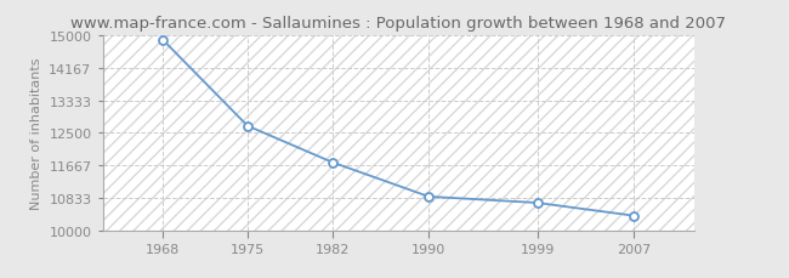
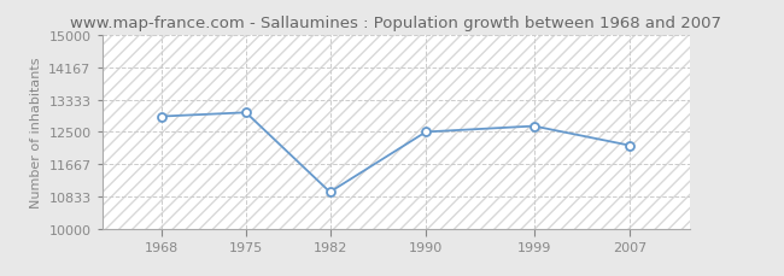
1968: 14880 -> 12900
1975: 12680 -> 13000
1982: 11750 -> 10950
1990: 10870 -> 12500
1999: 10710 -> 12650
2007: 10380 -> 12150
